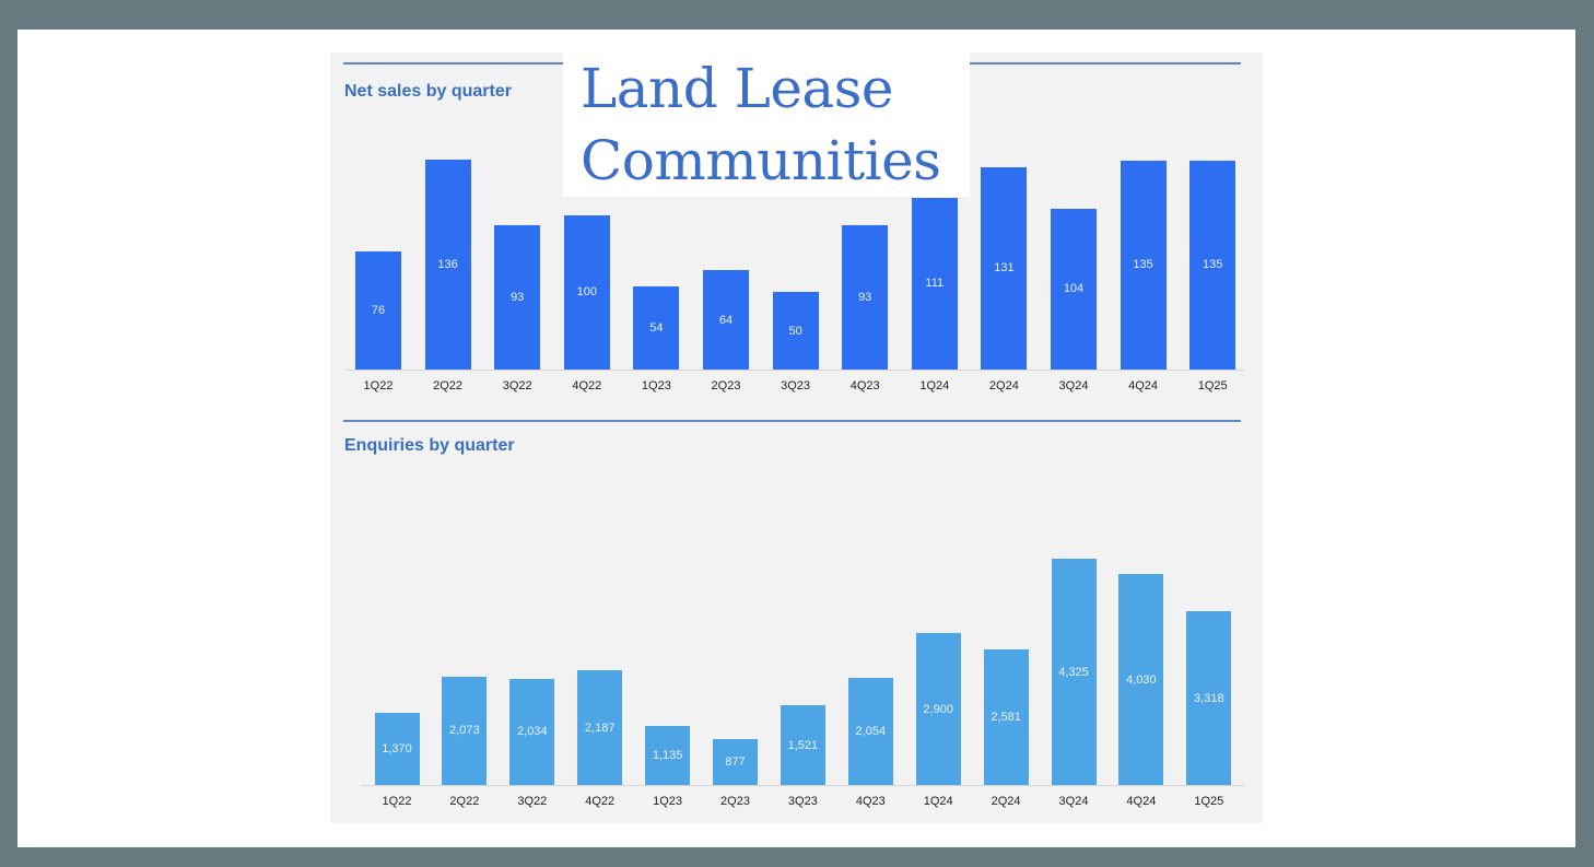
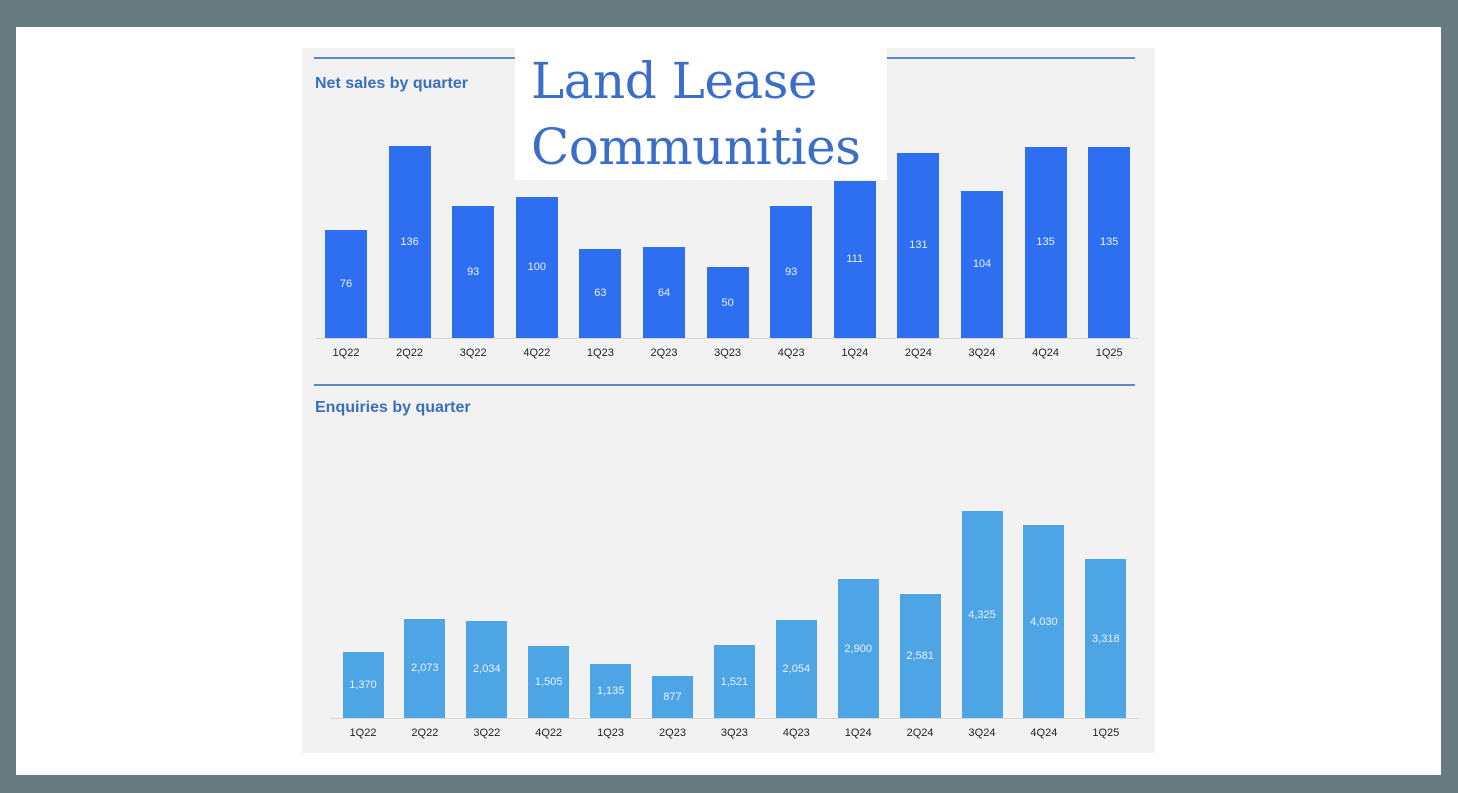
Net sales by quarter/1Q23: 54 -> 63
Enquiries by quarter/4Q22: 2,187 -> 1,505
